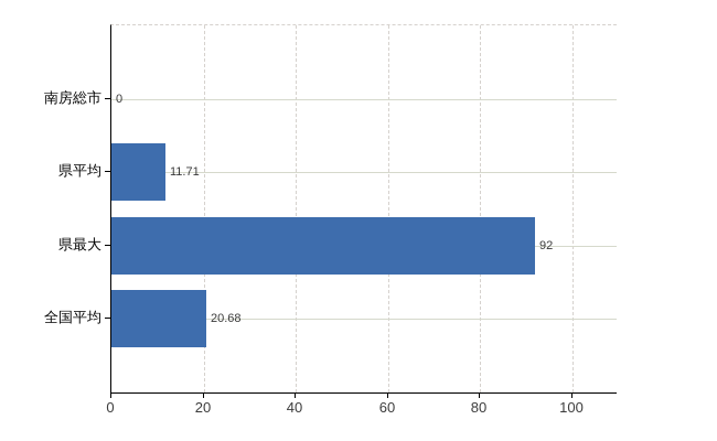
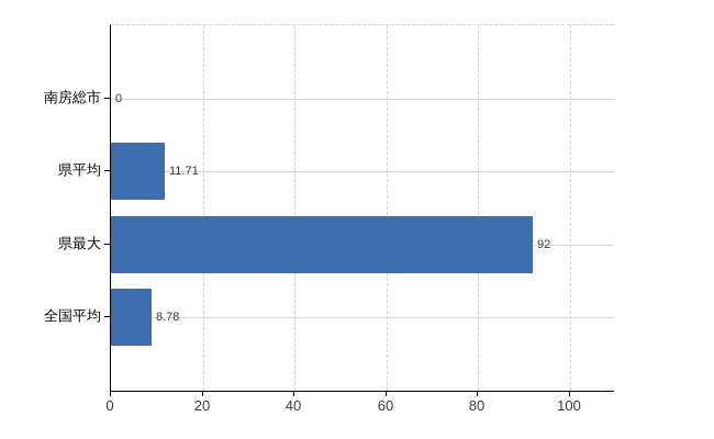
全国平均: 20.68 -> 8.78
